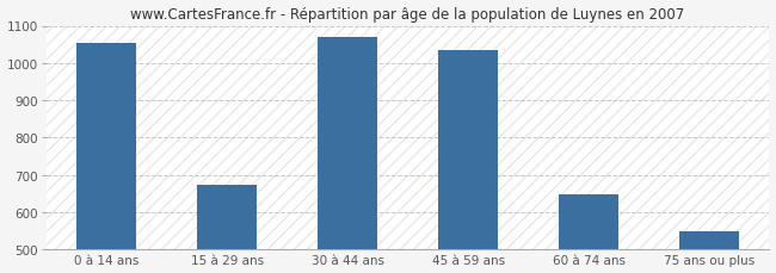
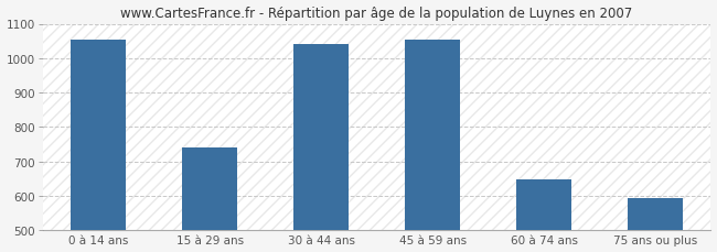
15 à 29 ans: 675 -> 740
30 à 44 ans: 1070 -> 1040
45 à 59 ans: 1035 -> 1055
75 ans ou plus: 548 -> 595
